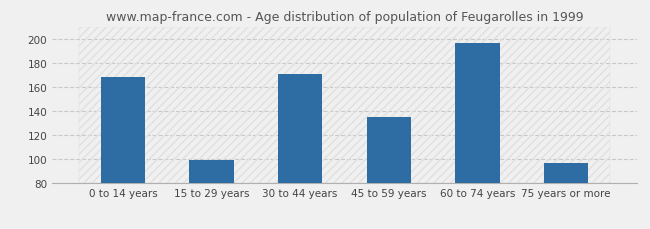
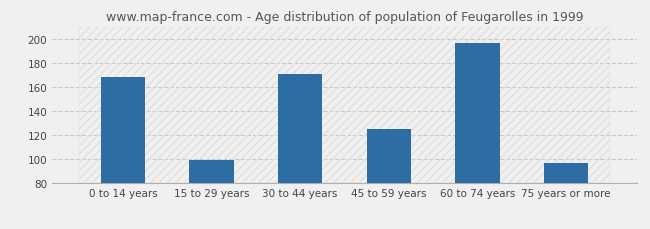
45 to 59 years: 135 -> 125
